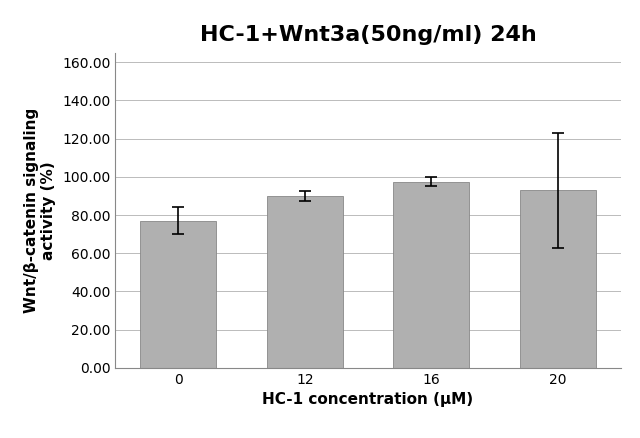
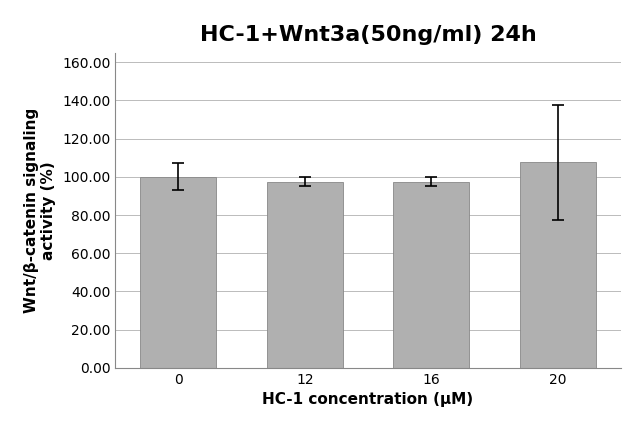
0: 77 -> 100
12: 90 -> 98
20: 93 -> 108
